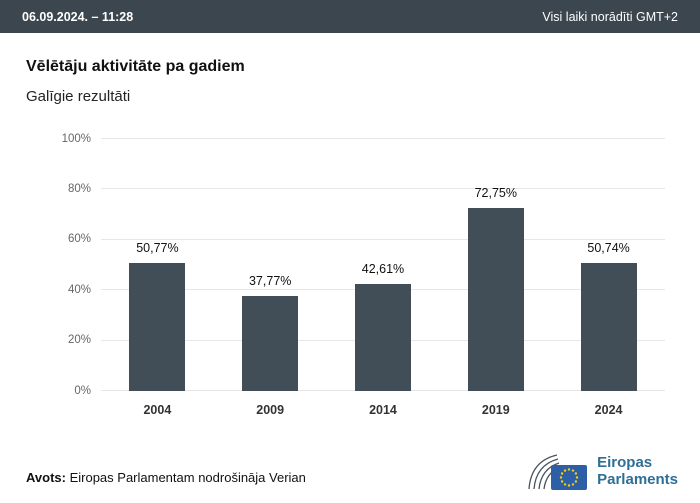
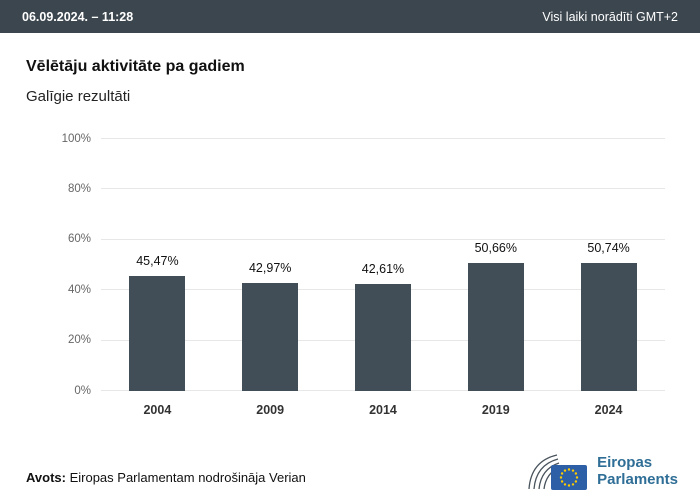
2004: 50,77% -> 45,47%
2009: 37,77% -> 42,97%
2019: 72,75% -> 50,66%
